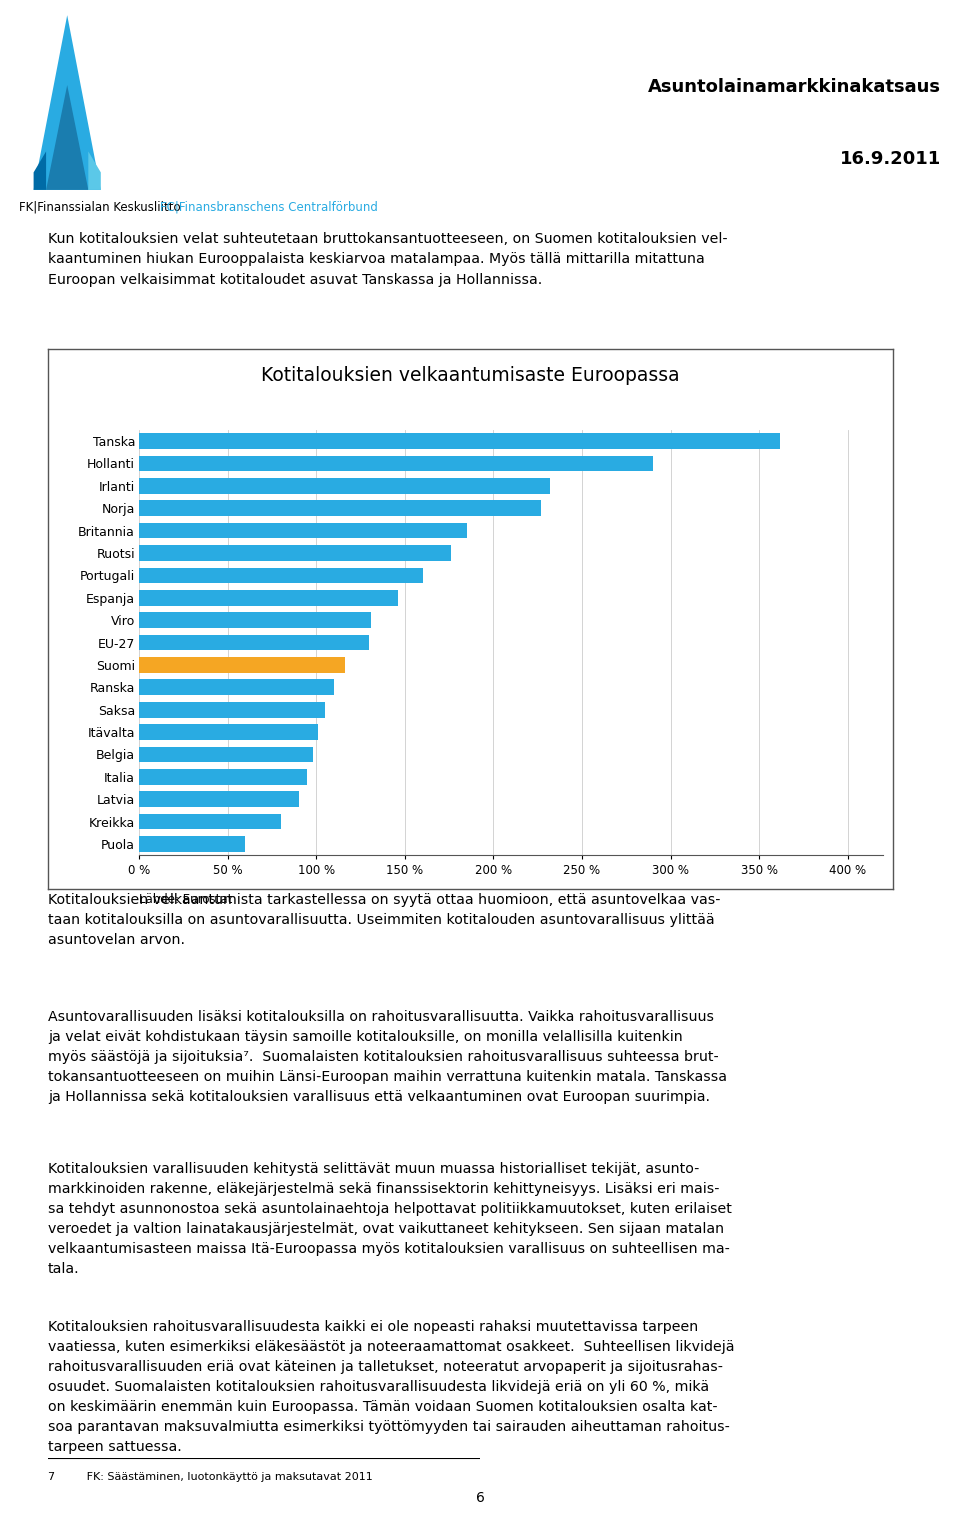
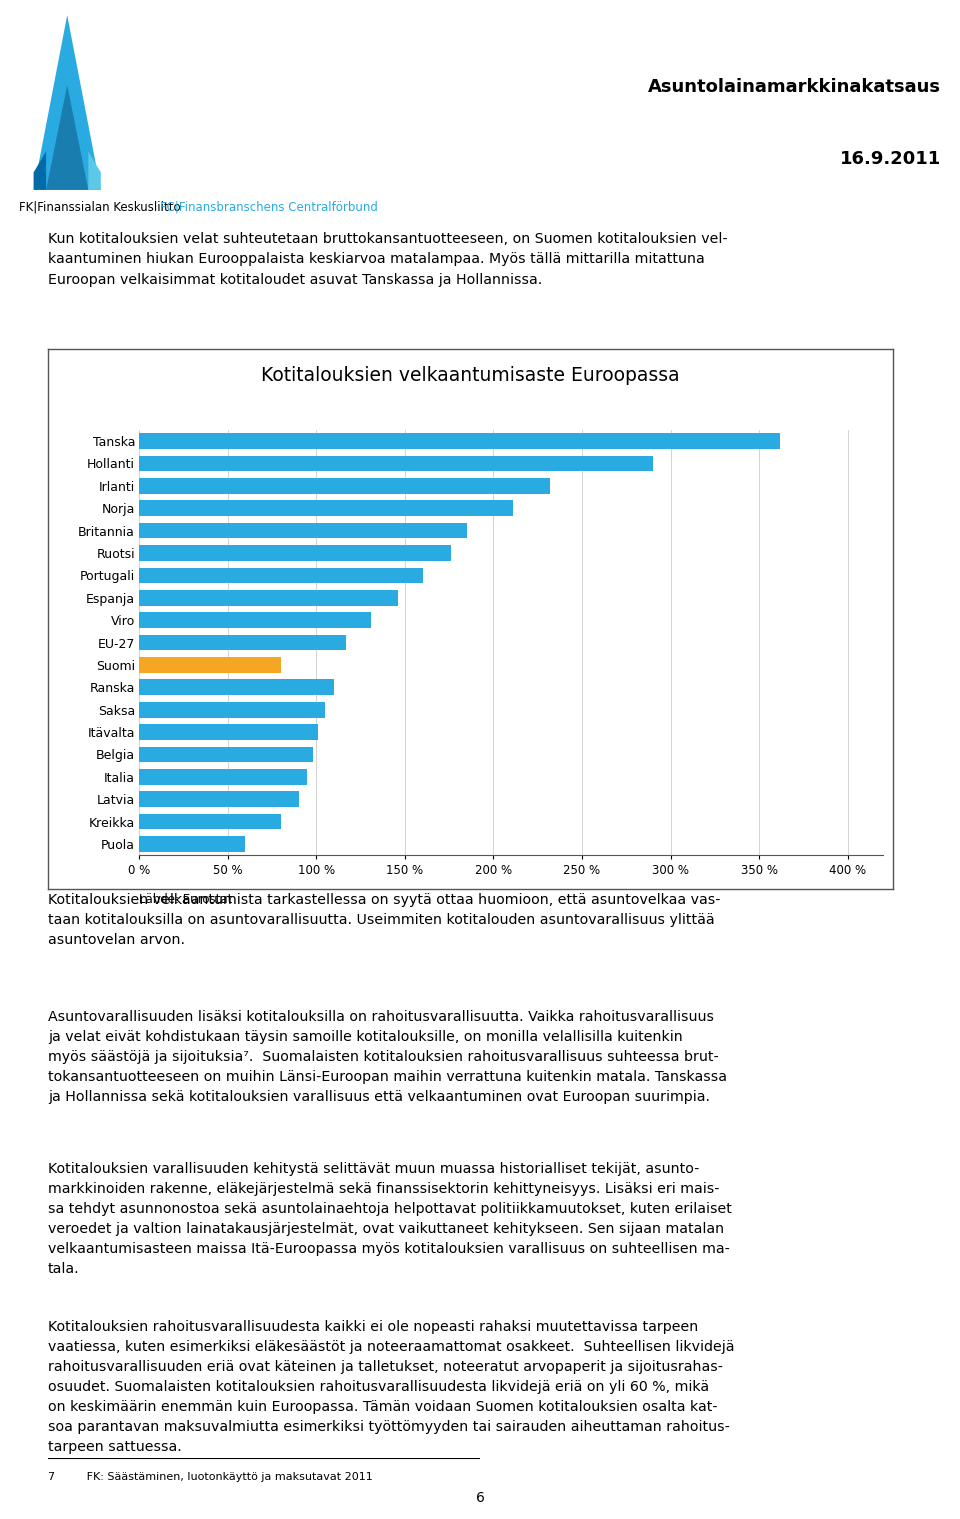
Norja: 227 % -> 211 %
EU-27: 130 % -> 117 %
Suomi: 116 % -> 80 %
